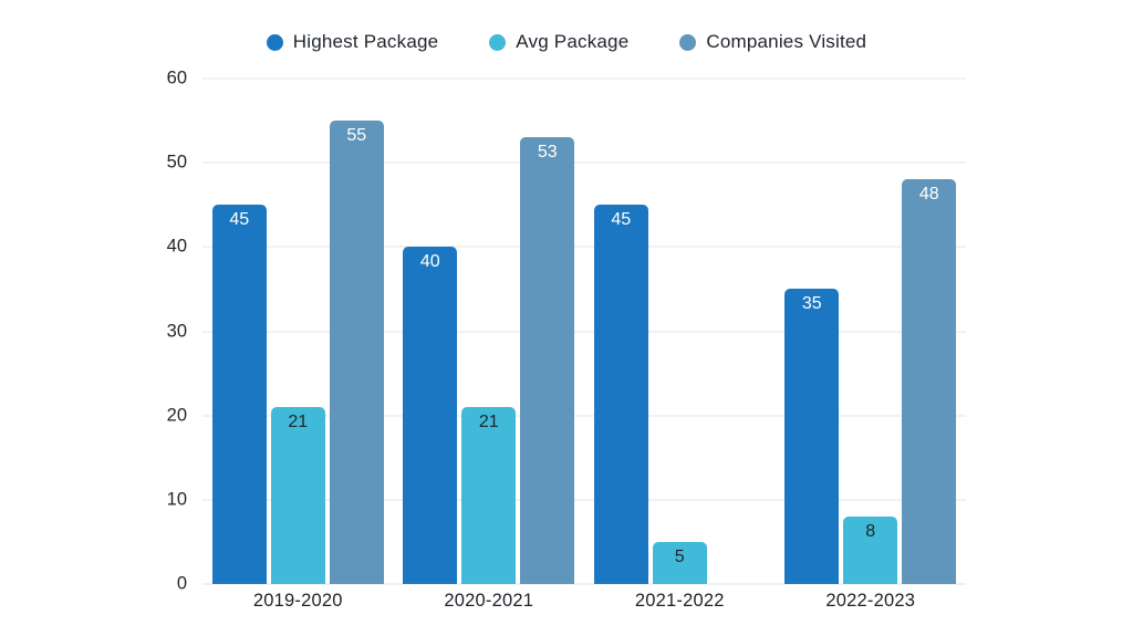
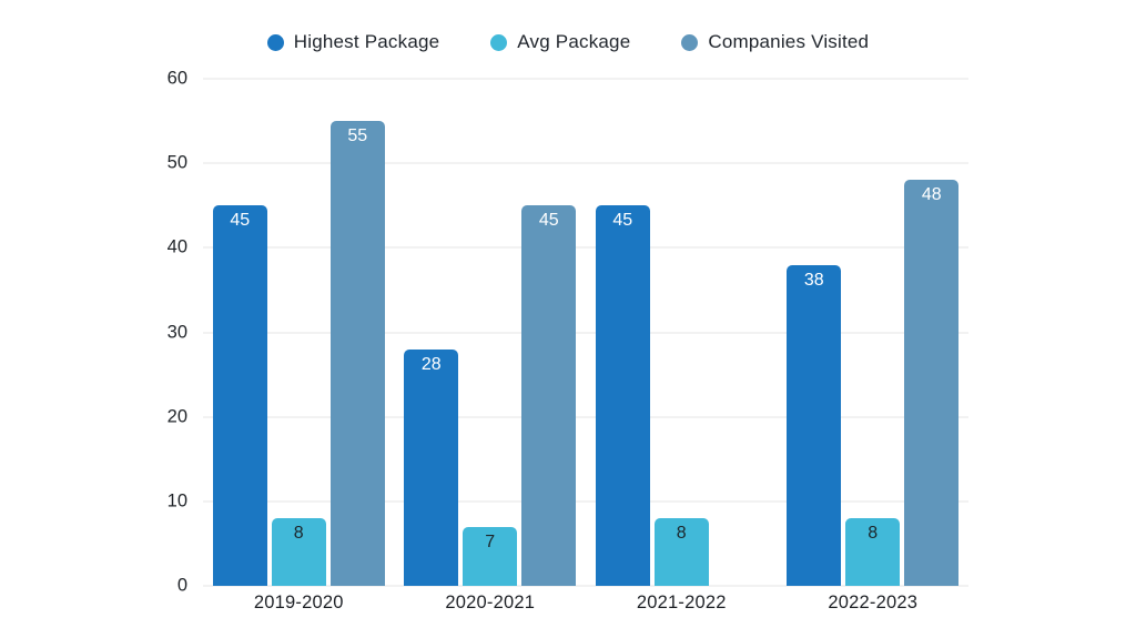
Avg Package/2019-2020: 21 -> 8
Highest Package/2020-2021: 40 -> 28
Avg Package/2020-2021: 21 -> 7
Companies Visited/2020-2021: 53 -> 45
Avg Package/2021-2022: 5 -> 8
Highest Package/2022-2023: 35 -> 38
